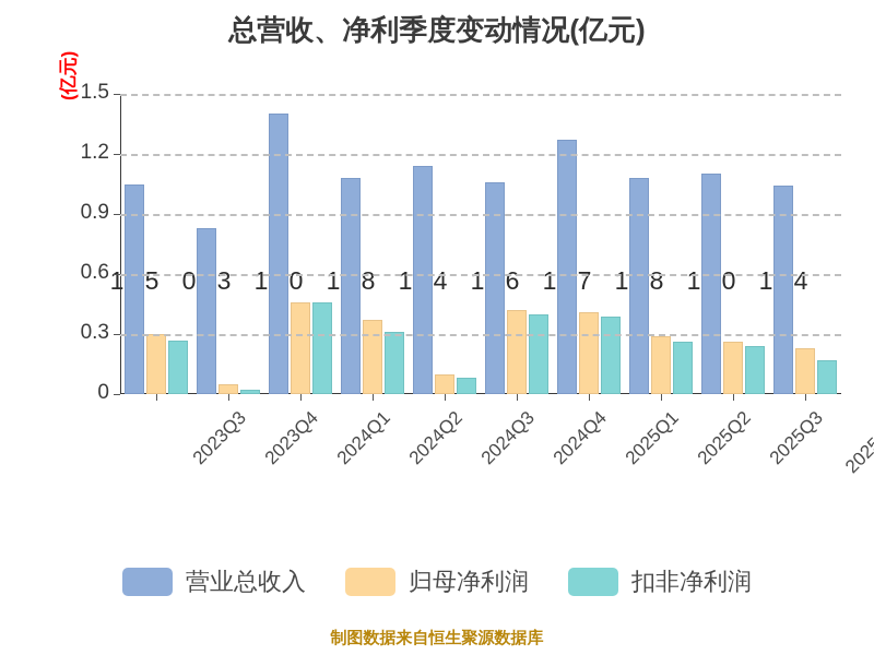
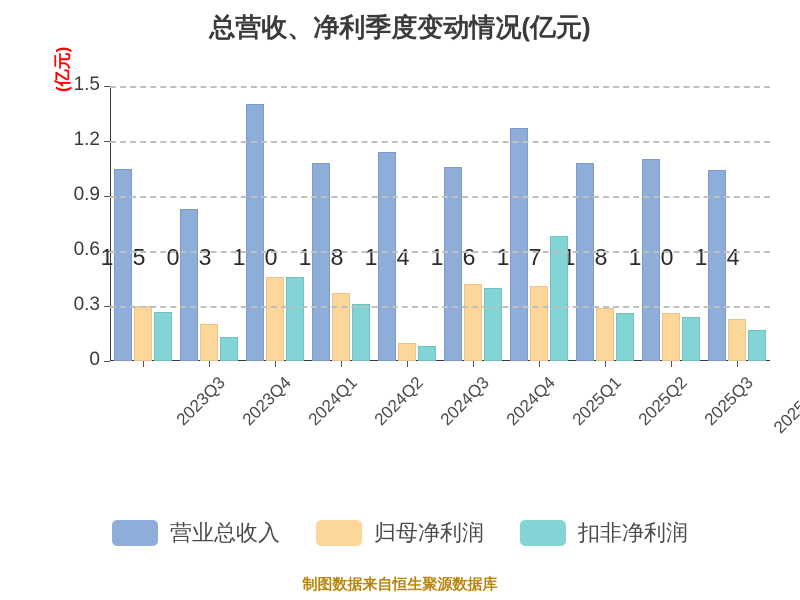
归母净利润/2023Q4: 0.05 -> 0.20
扣非净利润/2023Q4: 0.02 -> 0.13
扣非净利润/2025Q1: 0.39 -> 0.68
